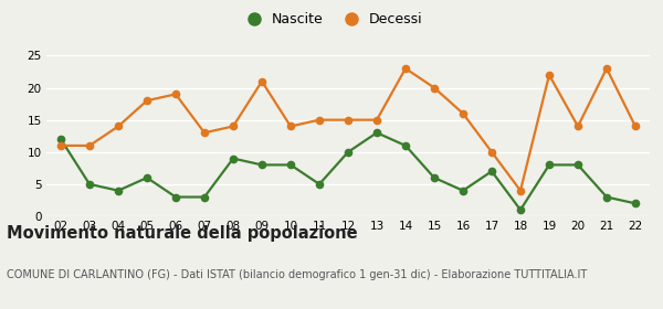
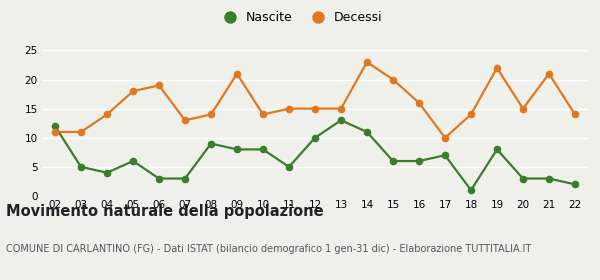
Nascite/16: 4 -> 6
Decessi/18: 4 -> 14
Nascite/20: 8 -> 3
Decessi/20: 14 -> 15
Decessi/21: 23 -> 21
